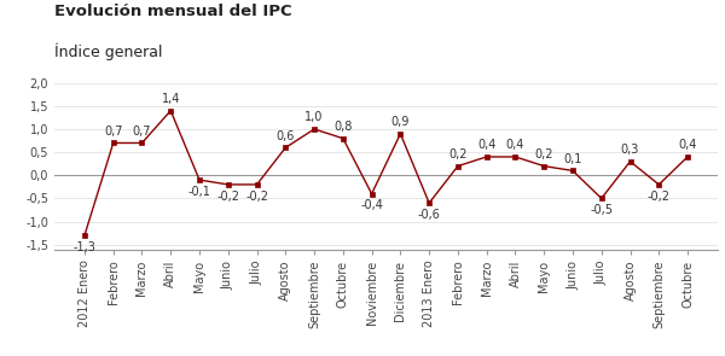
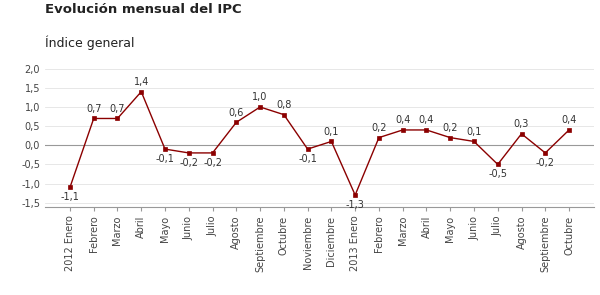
2012 Enero: -1,3 -> -1,1
Noviembre: -0,4 -> -0,1
Diciembre: 0,9 -> 0,1
2013 Enero: -0,6 -> -1,3
